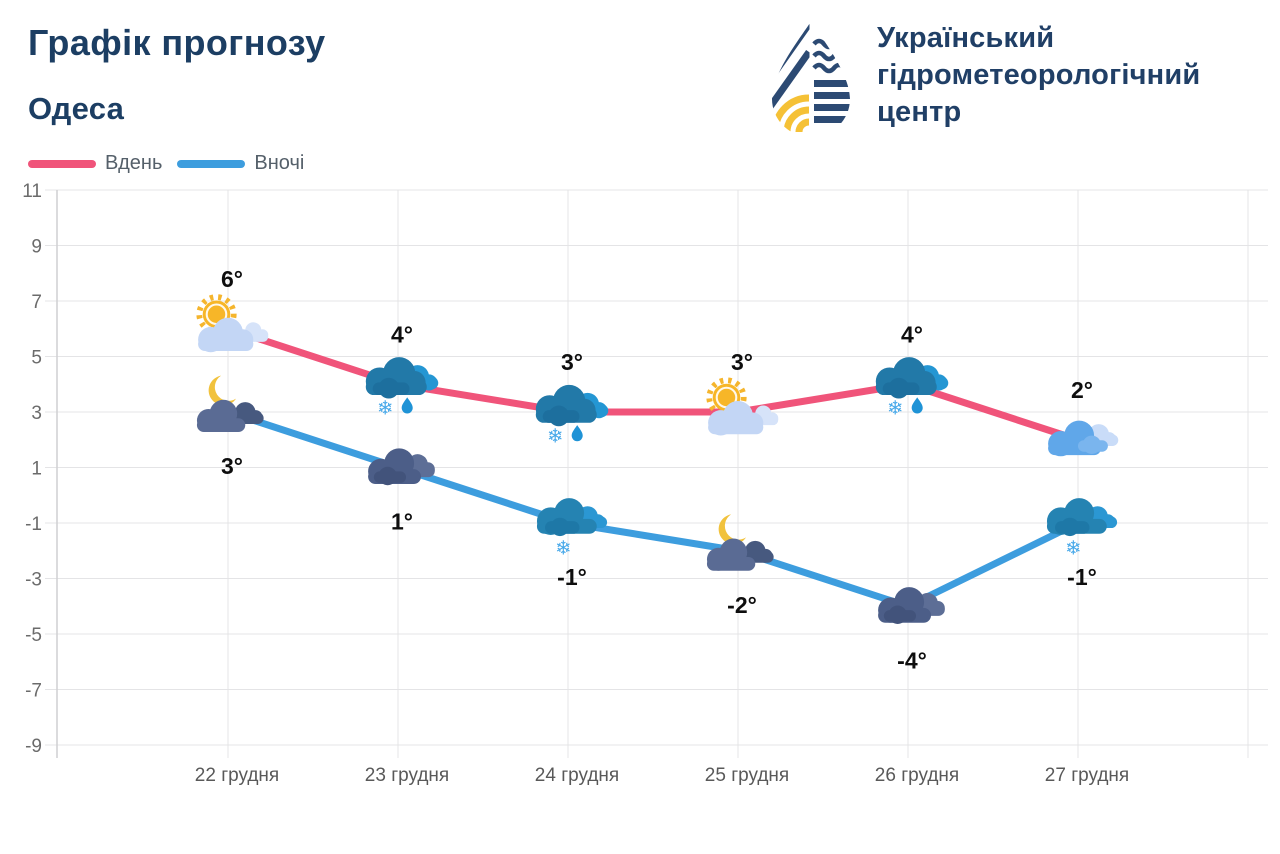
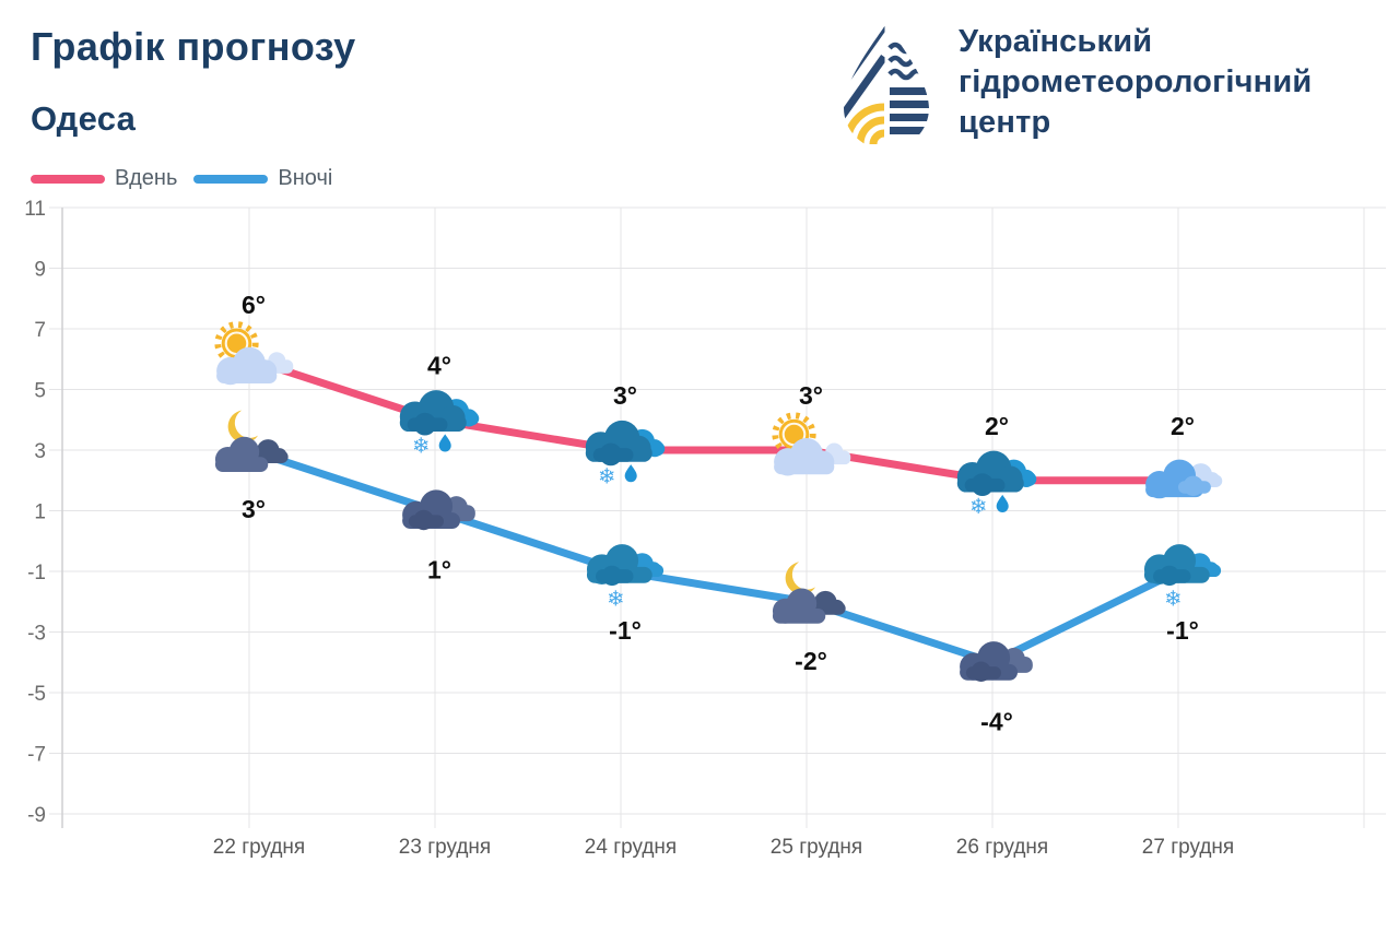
Вдень/26 грудня: 4° -> 2°
